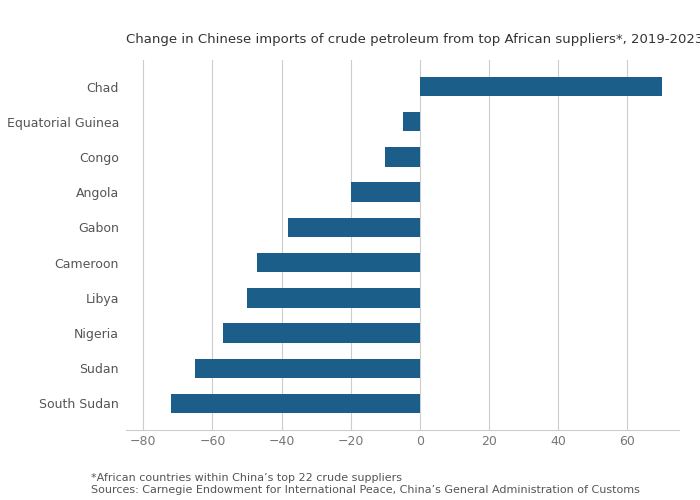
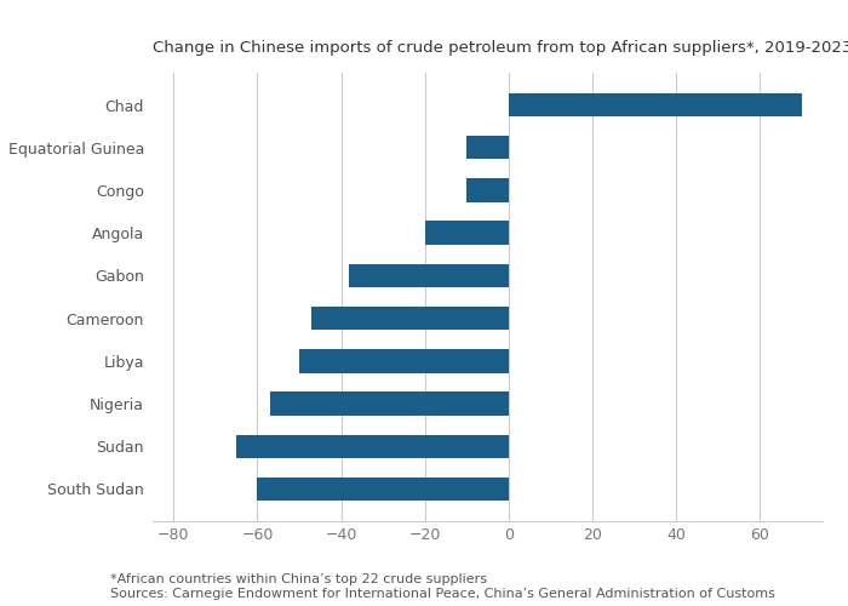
Equatorial Guinea: -5 -> -10
South Sudan: -72 -> -60
